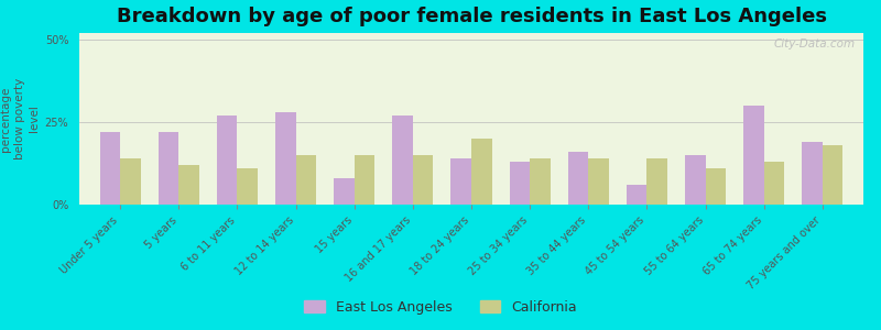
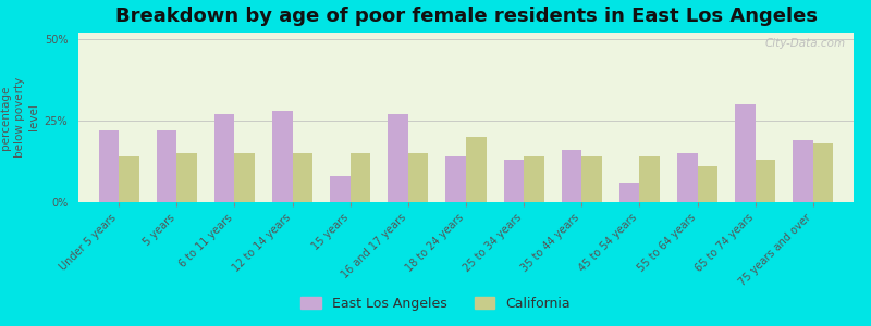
California/5 years: 12% -> 15%
California/6 to 11 years: 11% -> 15%
